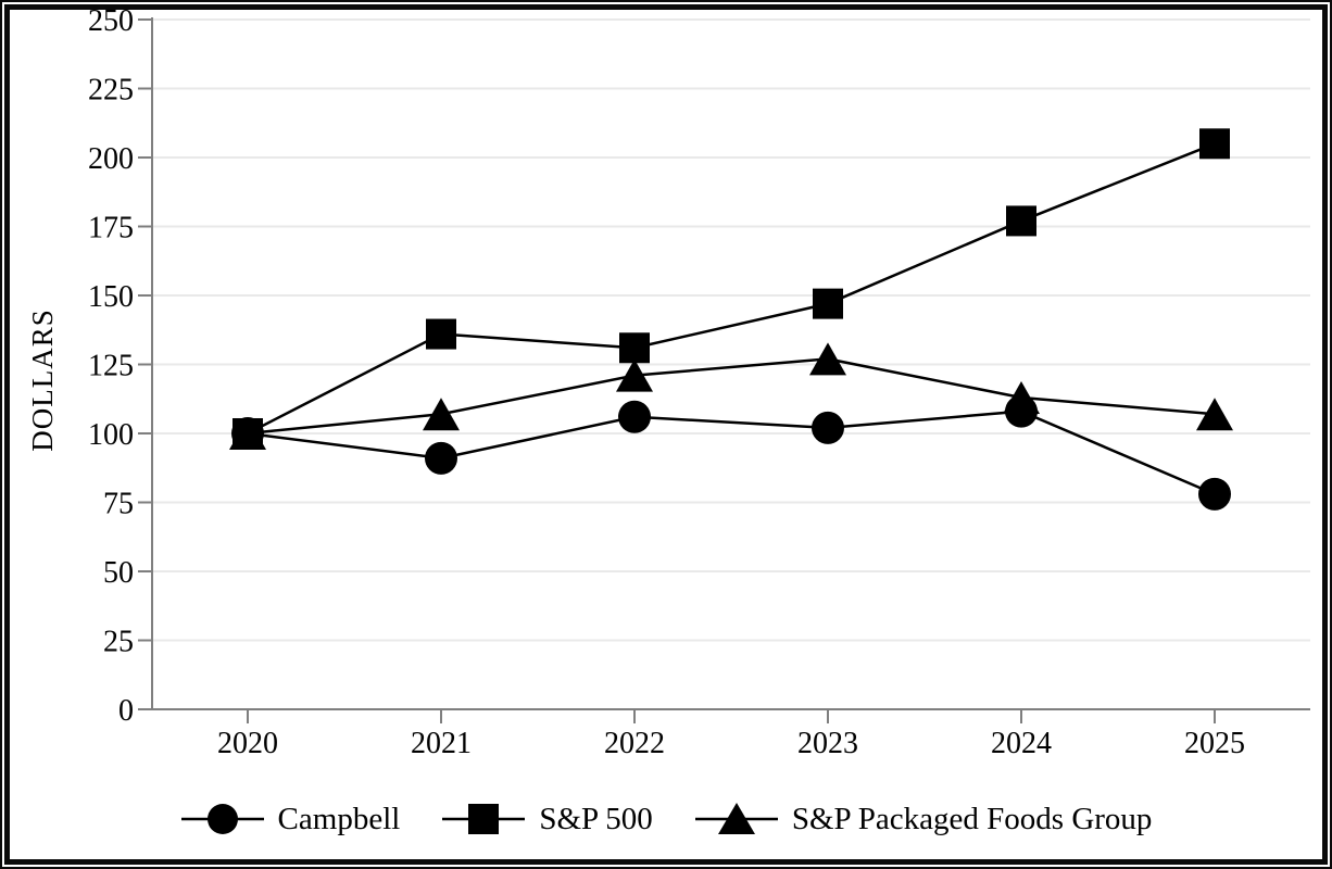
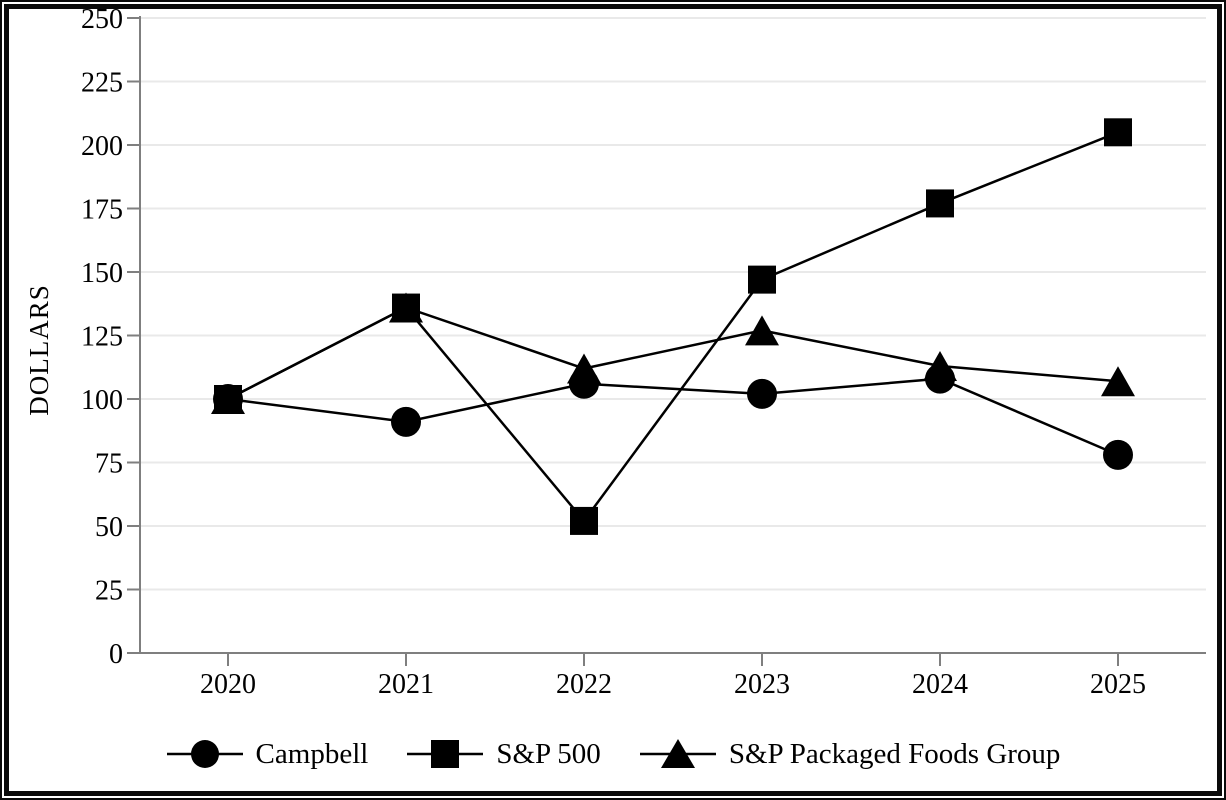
S&P Packaged Foods Group/2021: 107 -> 136
S&P 500/2022: 131 -> 52
S&P Packaged Foods Group/2022: 121 -> 112
